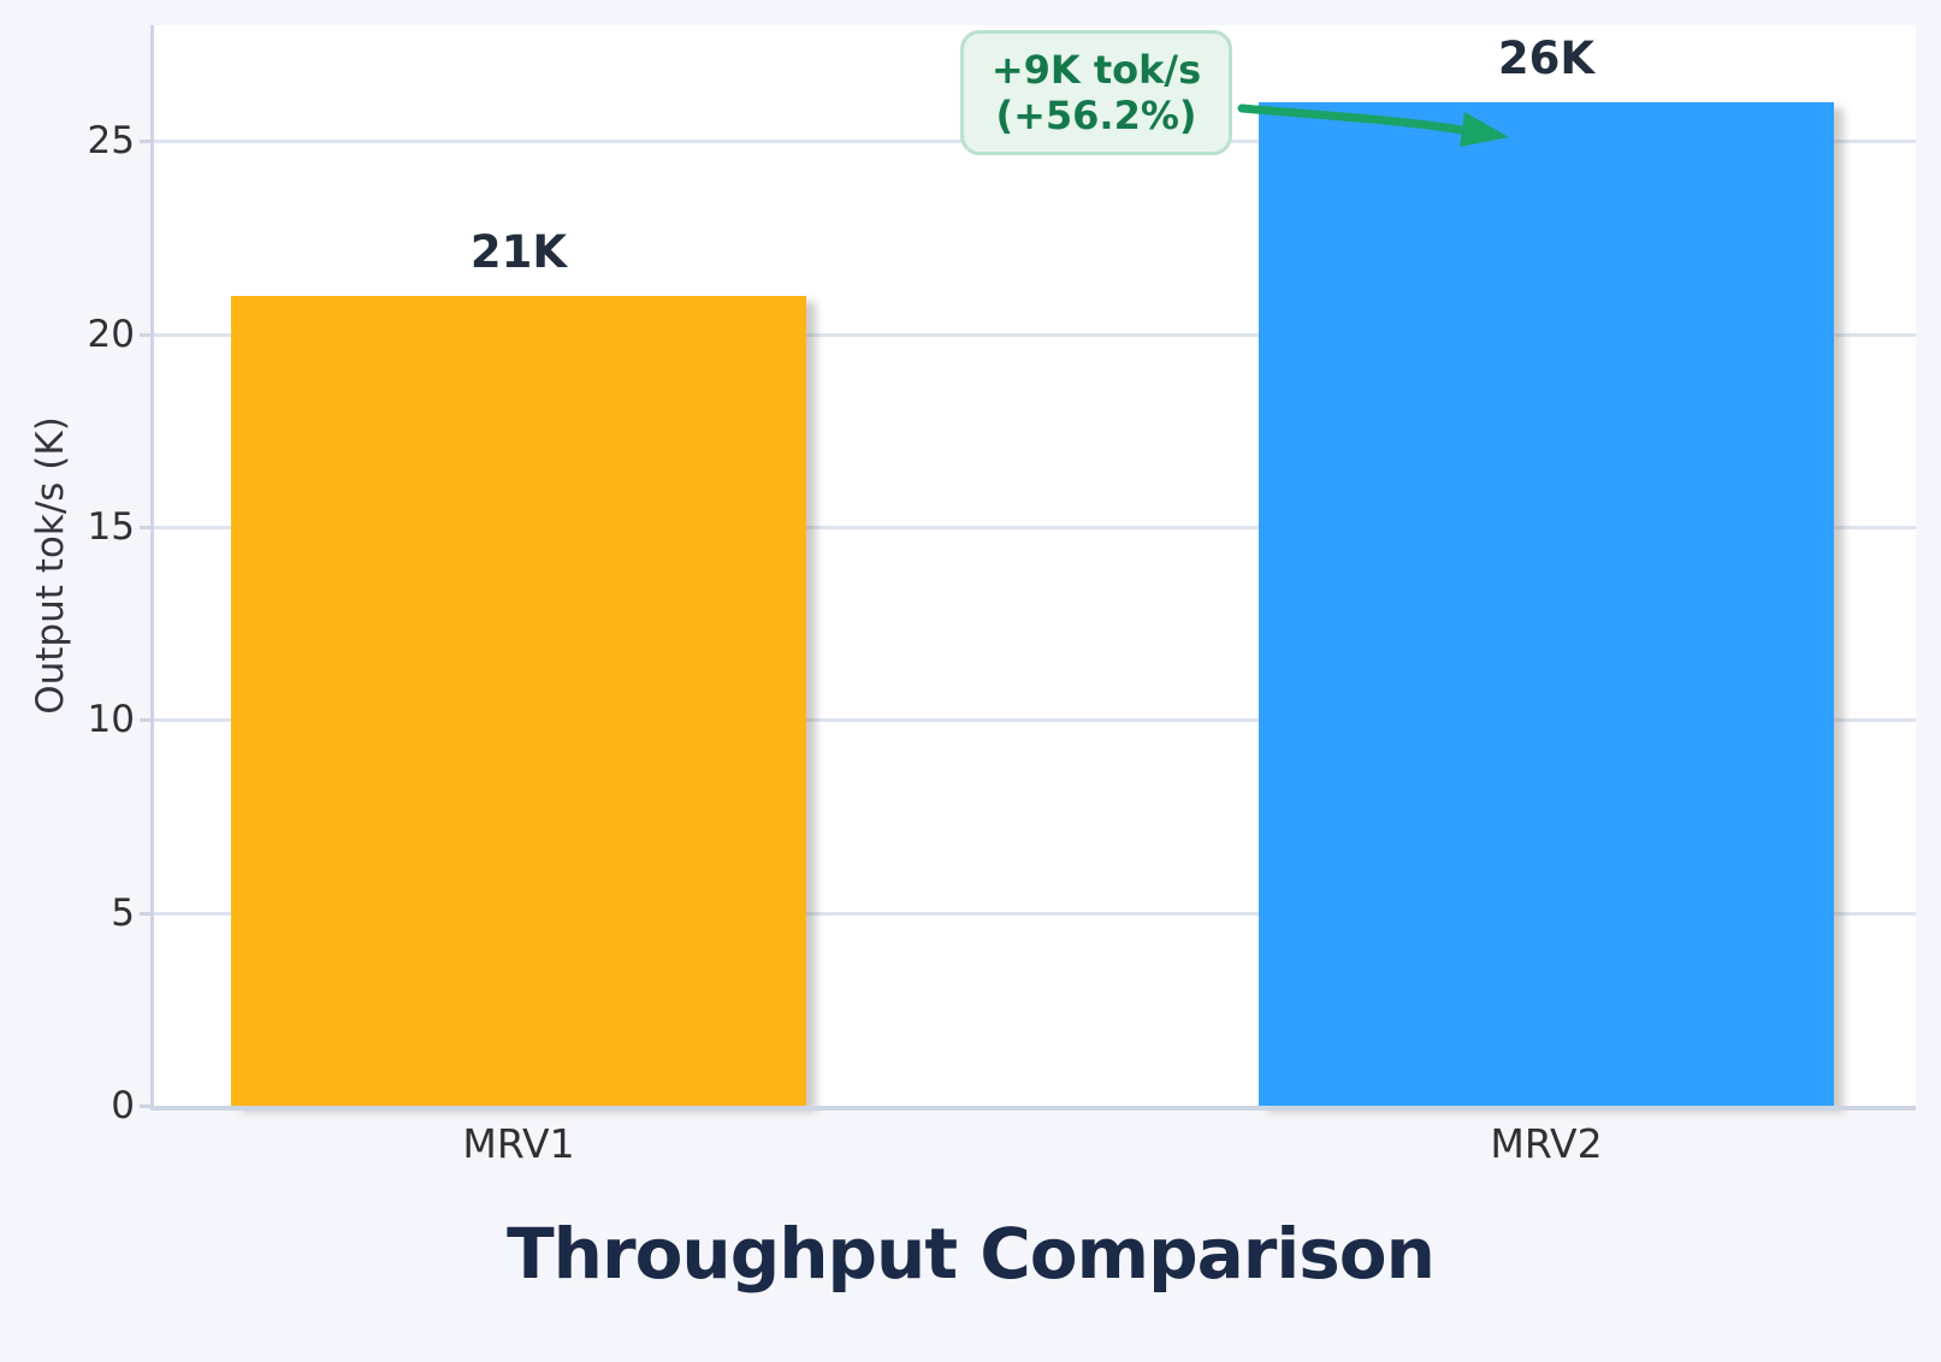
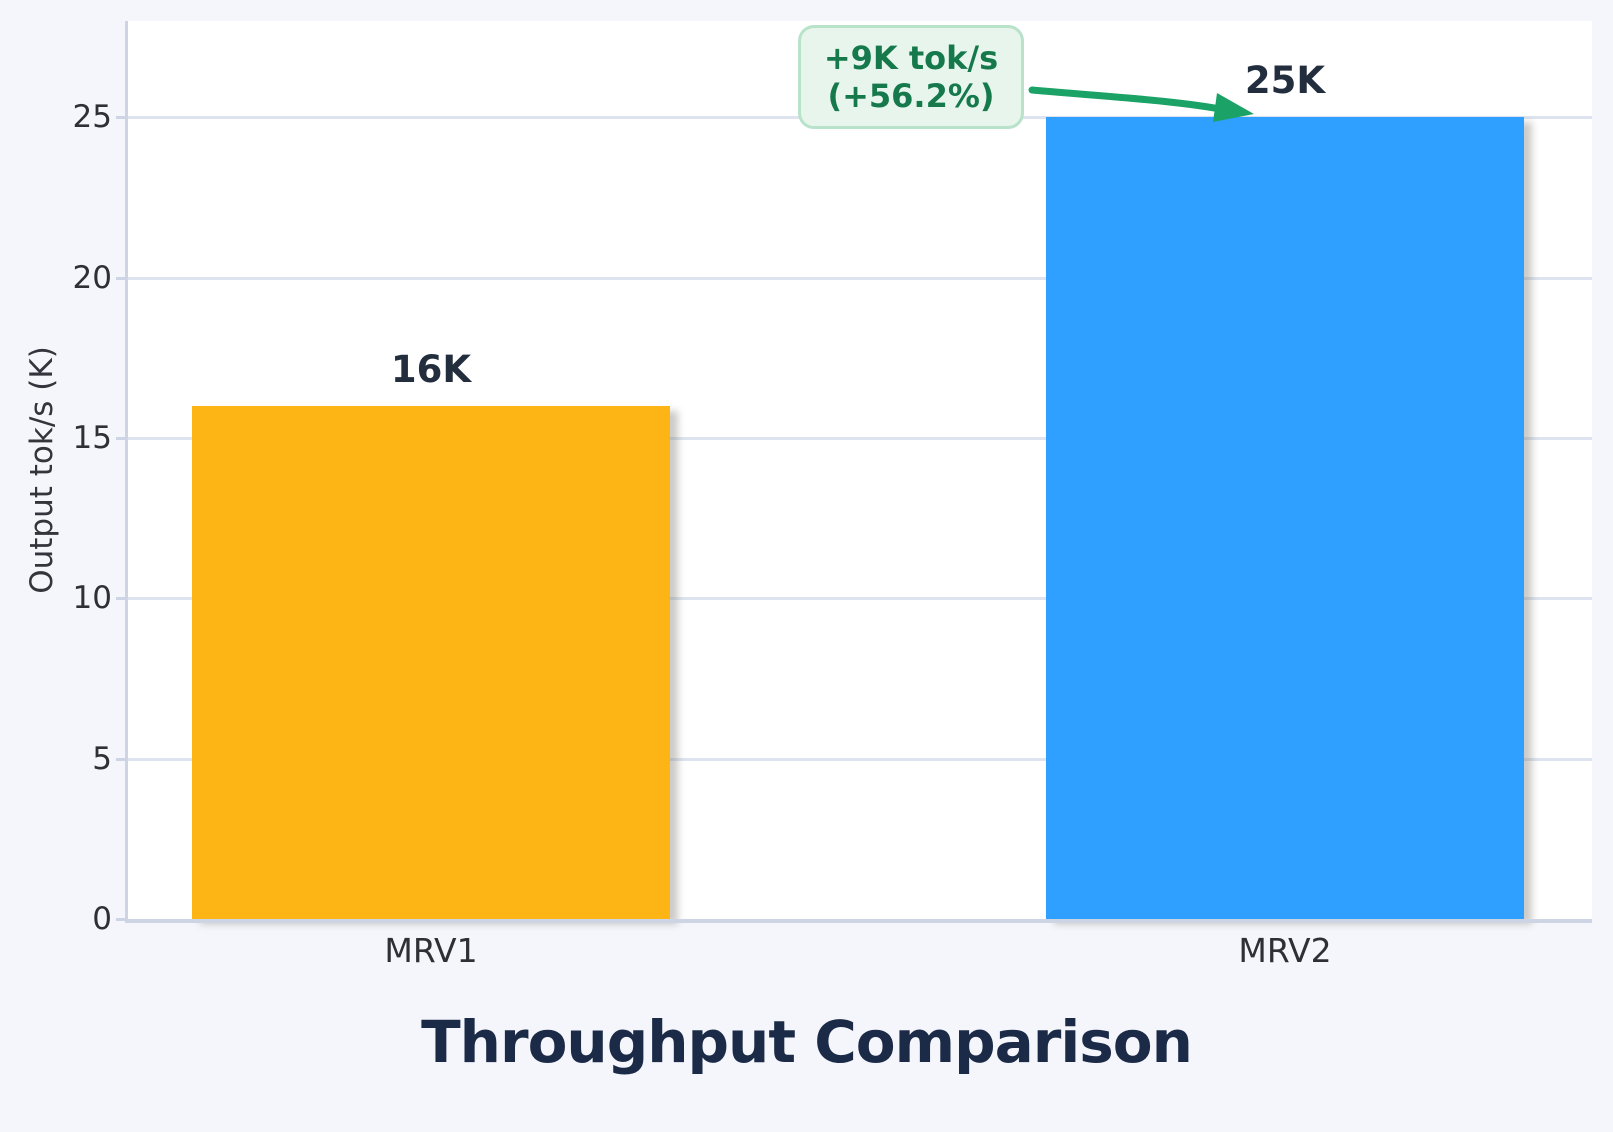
MRV1: 21K -> 16K
MRV2: 26K -> 25K
